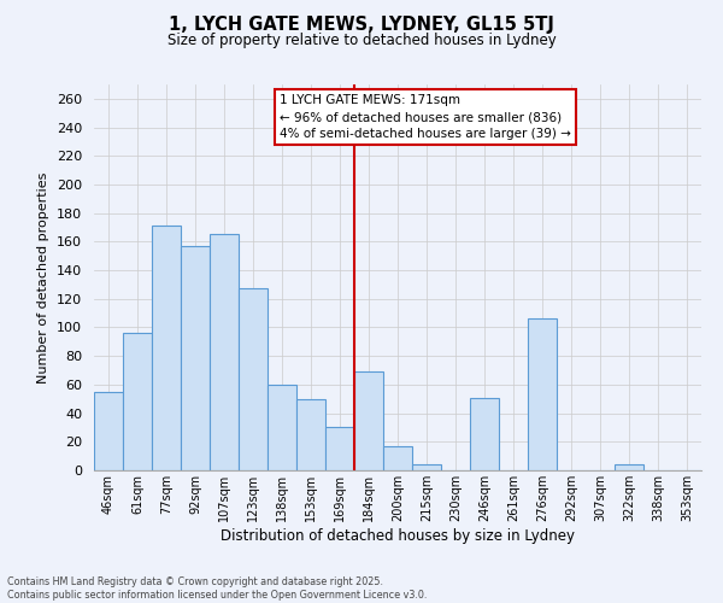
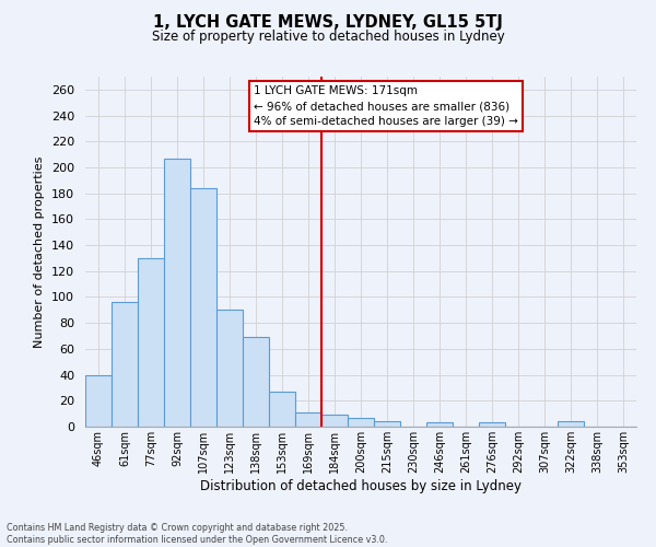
46sqm: 55 -> 40
77sqm: 171 -> 130
92sqm: 157 -> 207
107sqm: 165 -> 184
123sqm: 127 -> 90
138sqm: 60 -> 69
153sqm: 50 -> 27
169sqm: 30 -> 11
184sqm: 69 -> 9
200sqm: 17 -> 7
246sqm: 51 -> 3
276sqm: 106 -> 3
